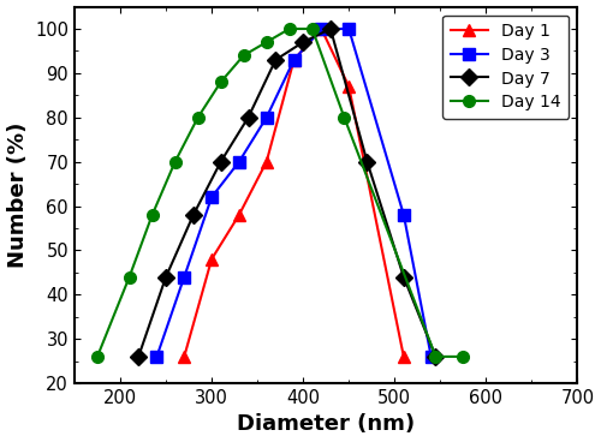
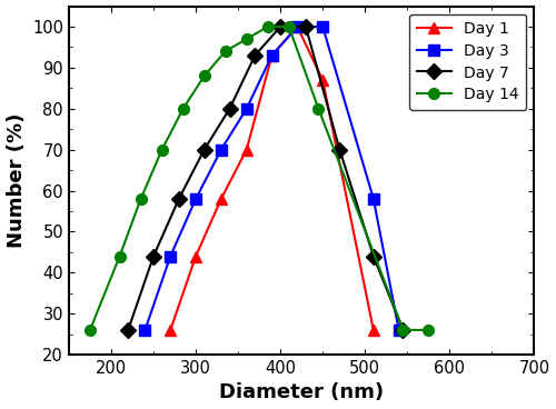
Day 1/300: 48 -> 44
Day 3/300: 62 -> 58
Day 7/400: 97 -> 100
